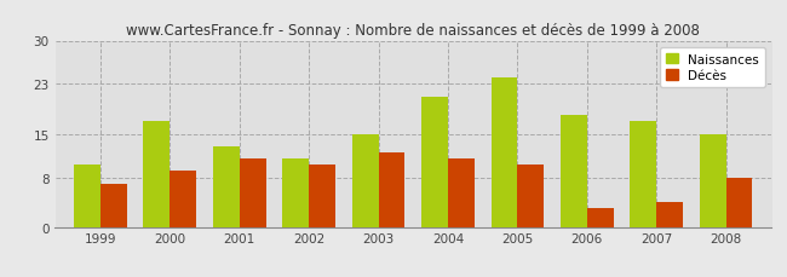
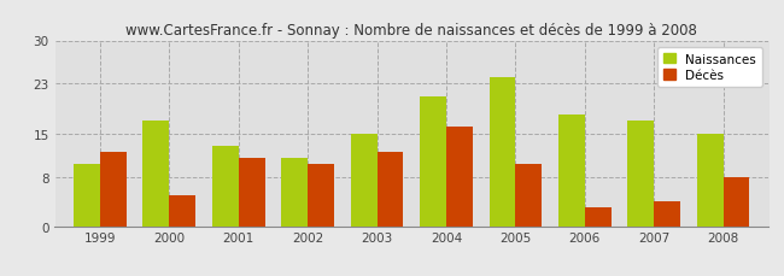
Décès/1999: 7 -> 12
Décès/2000: 9 -> 5
Décès/2004: 11 -> 16
